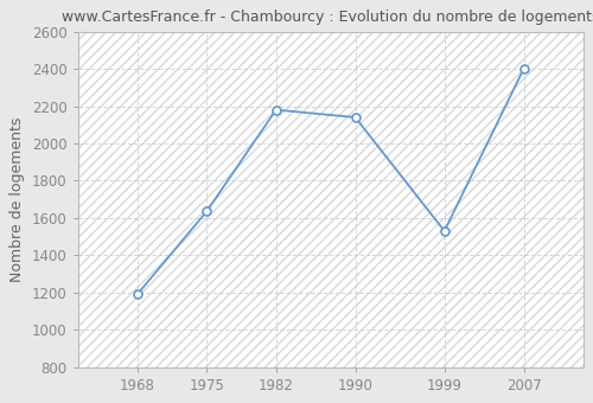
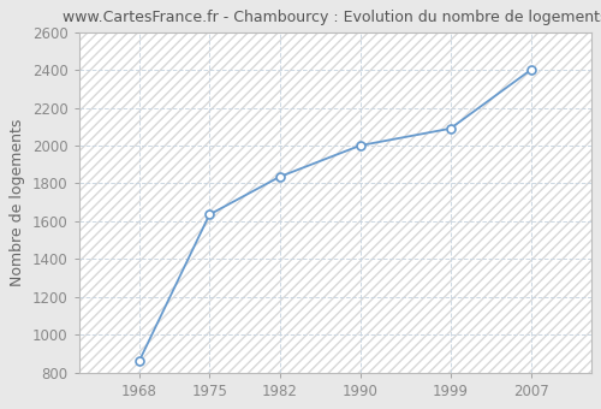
1968: 1190 -> 860
1982: 2180 -> 1840
1990: 2140 -> 2000
1999: 1530 -> 2090
